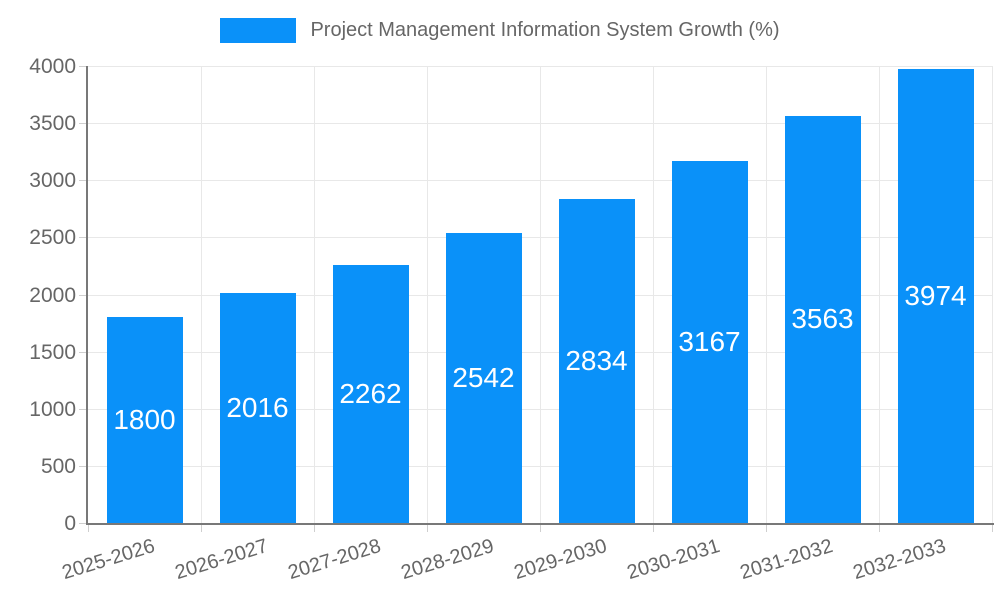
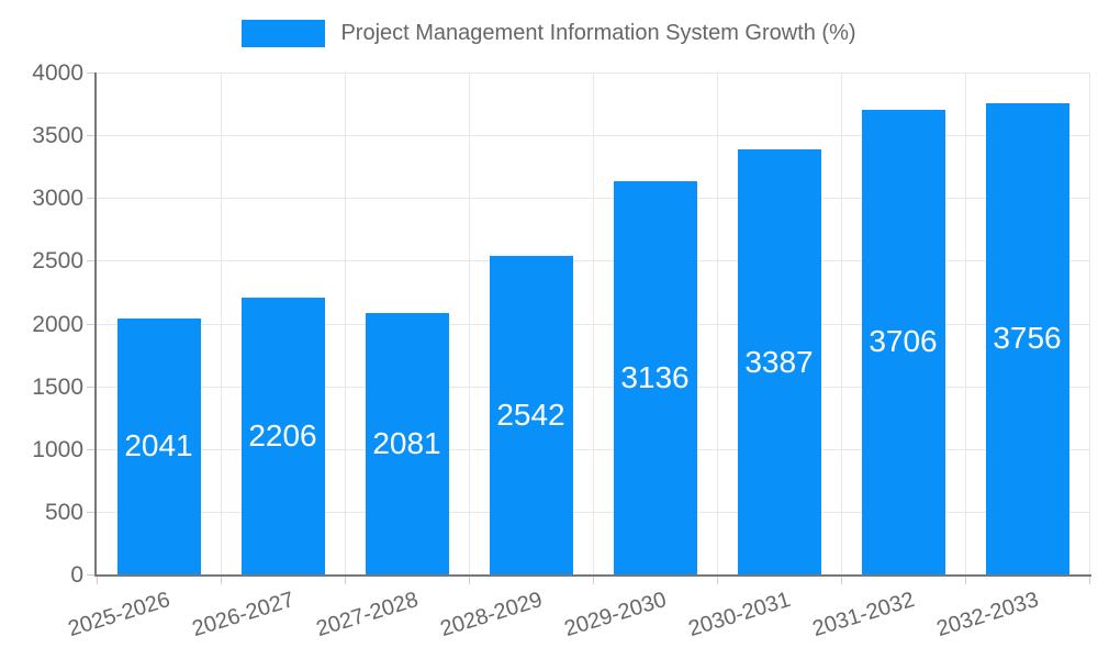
2025-2026: 1800 -> 2041
2026-2027: 2016 -> 2206
2027-2028: 2262 -> 2081
2029-2030: 2834 -> 3136
2030-2031: 3167 -> 3387
2031-2032: 3563 -> 3706
2032-2033: 3974 -> 3756
